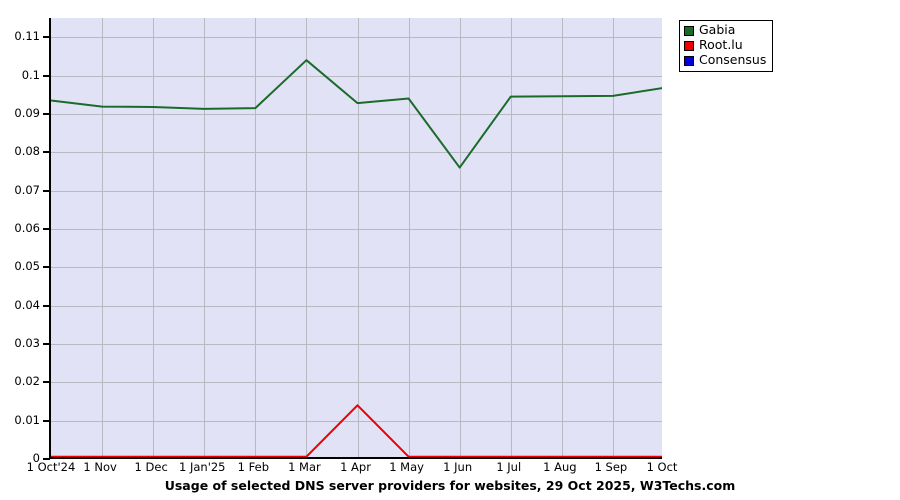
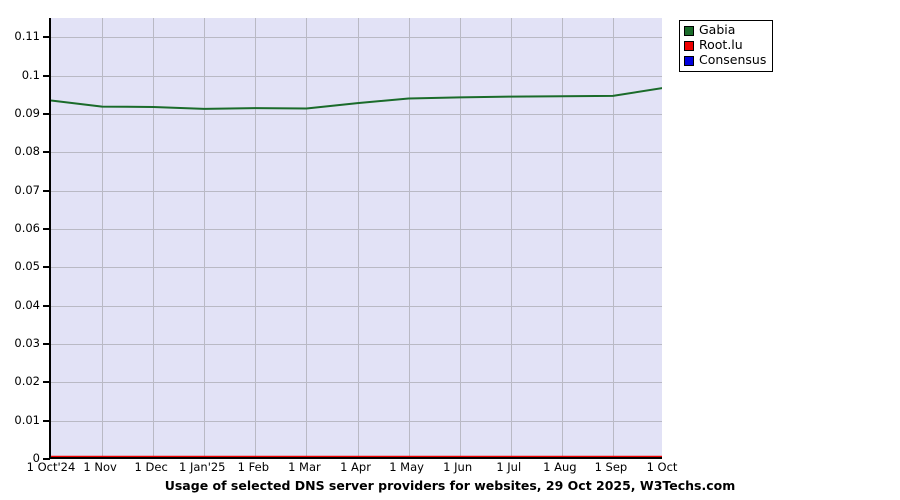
Gabia/1 Mar: 0.104 -> 0.091
Root.lu/1 Apr: 0.014 -> 0.001
Gabia/1 Jun: 0.076 -> 0.094
